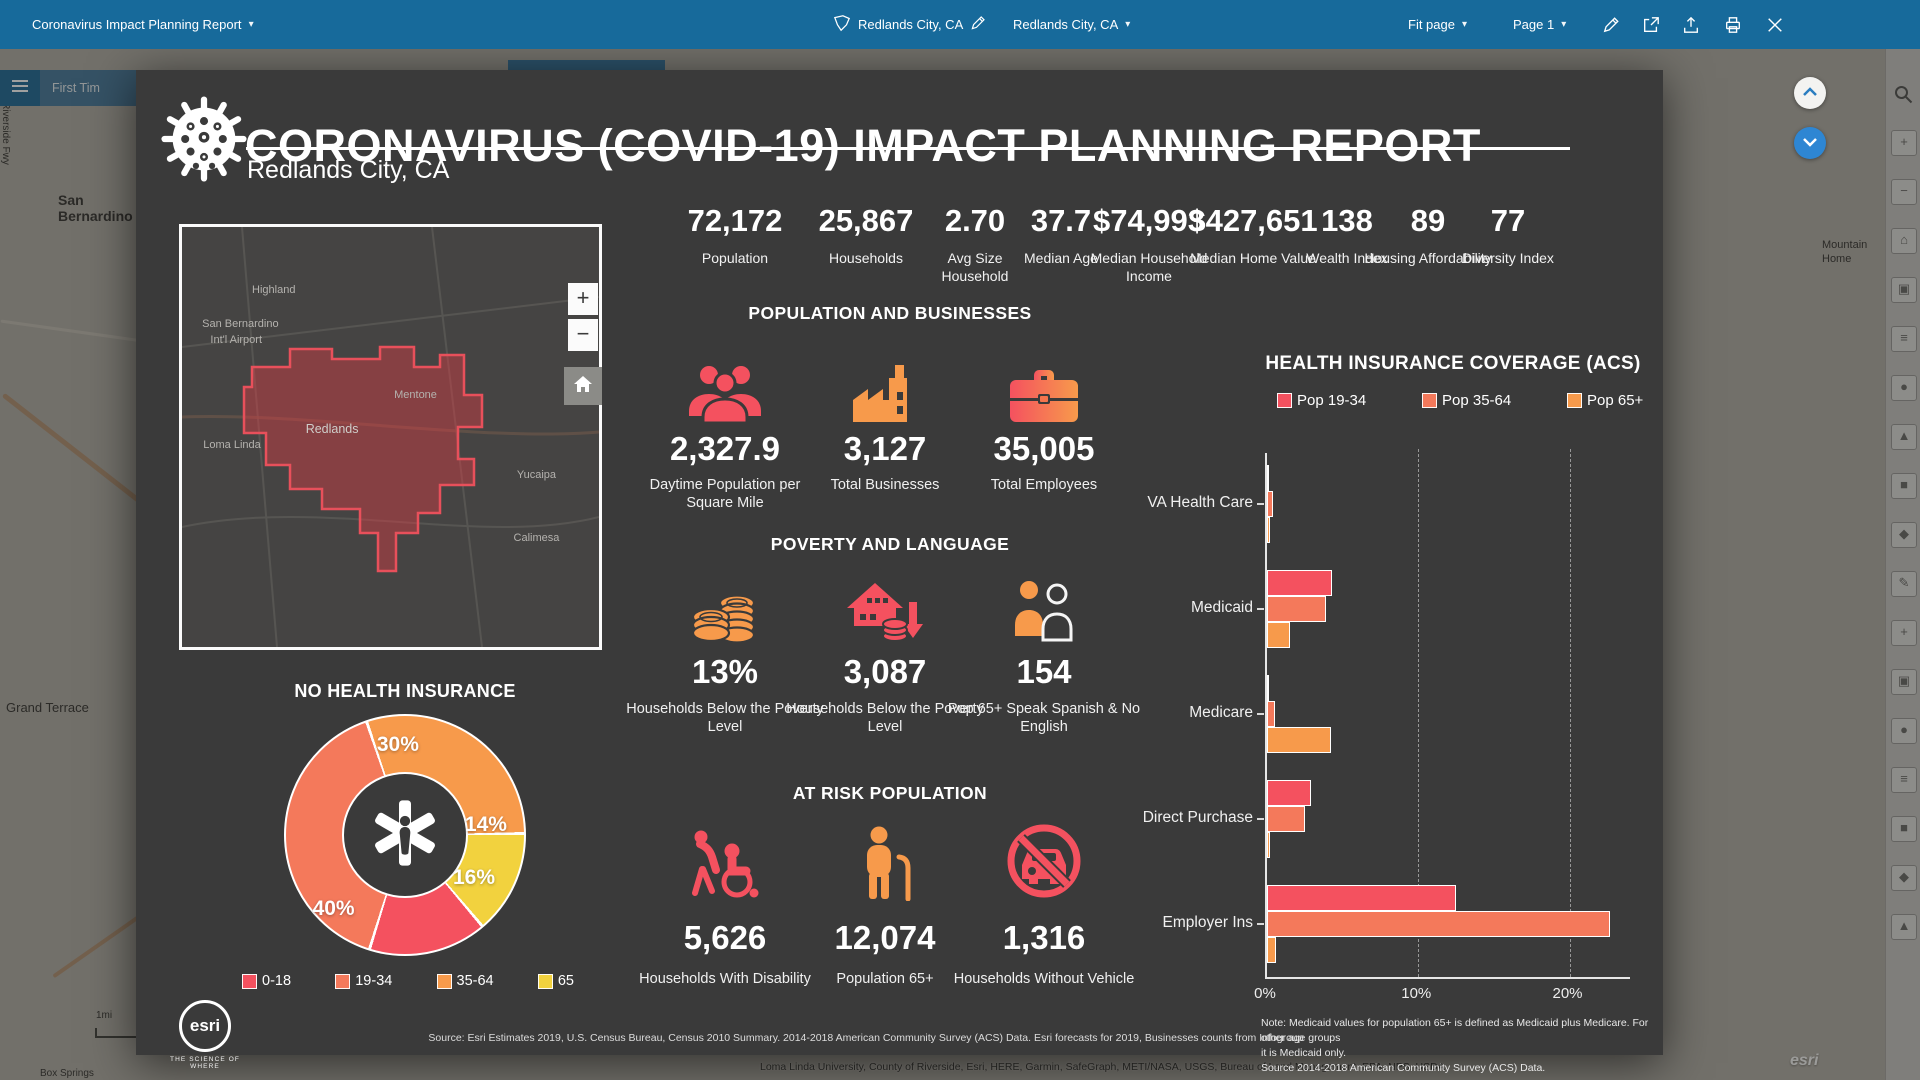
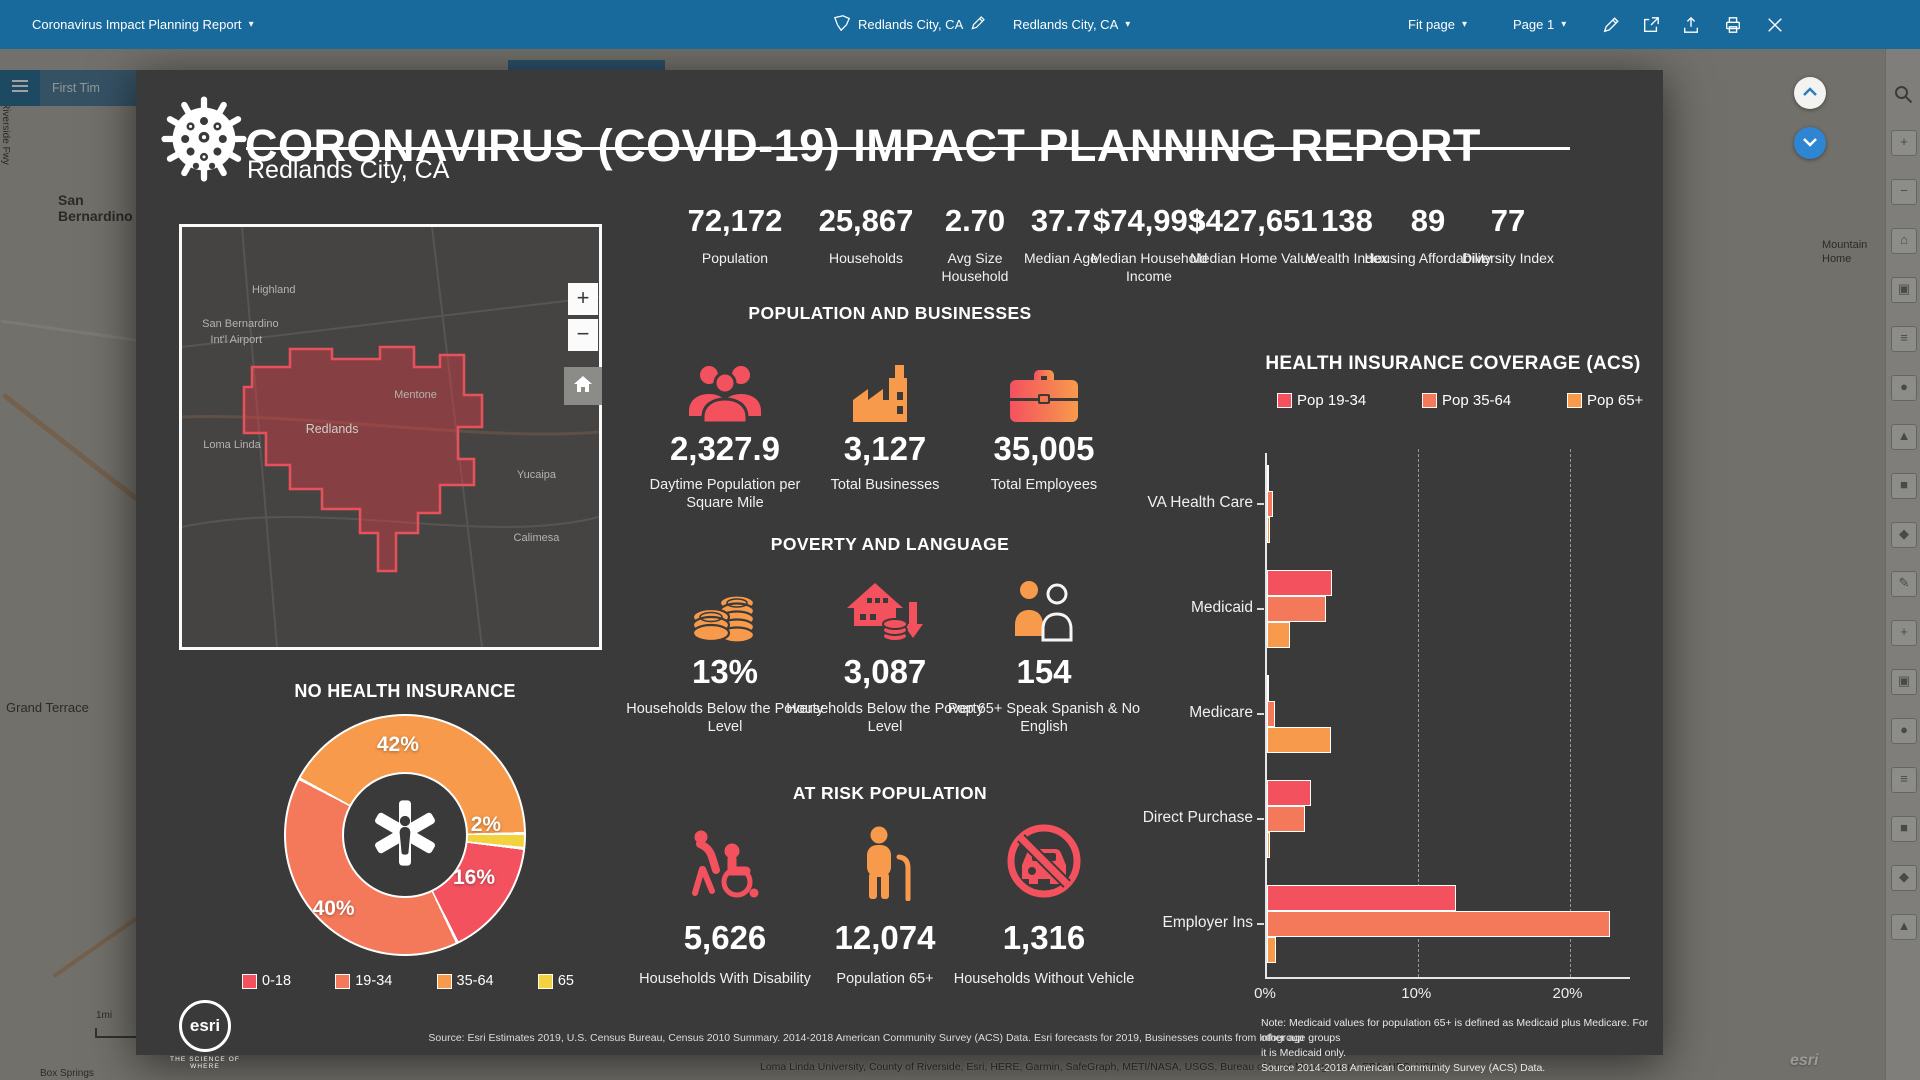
NO HEALTH INSURANCE/35-64: 30% -> 42%
NO HEALTH INSURANCE/65: 14% -> 2%
